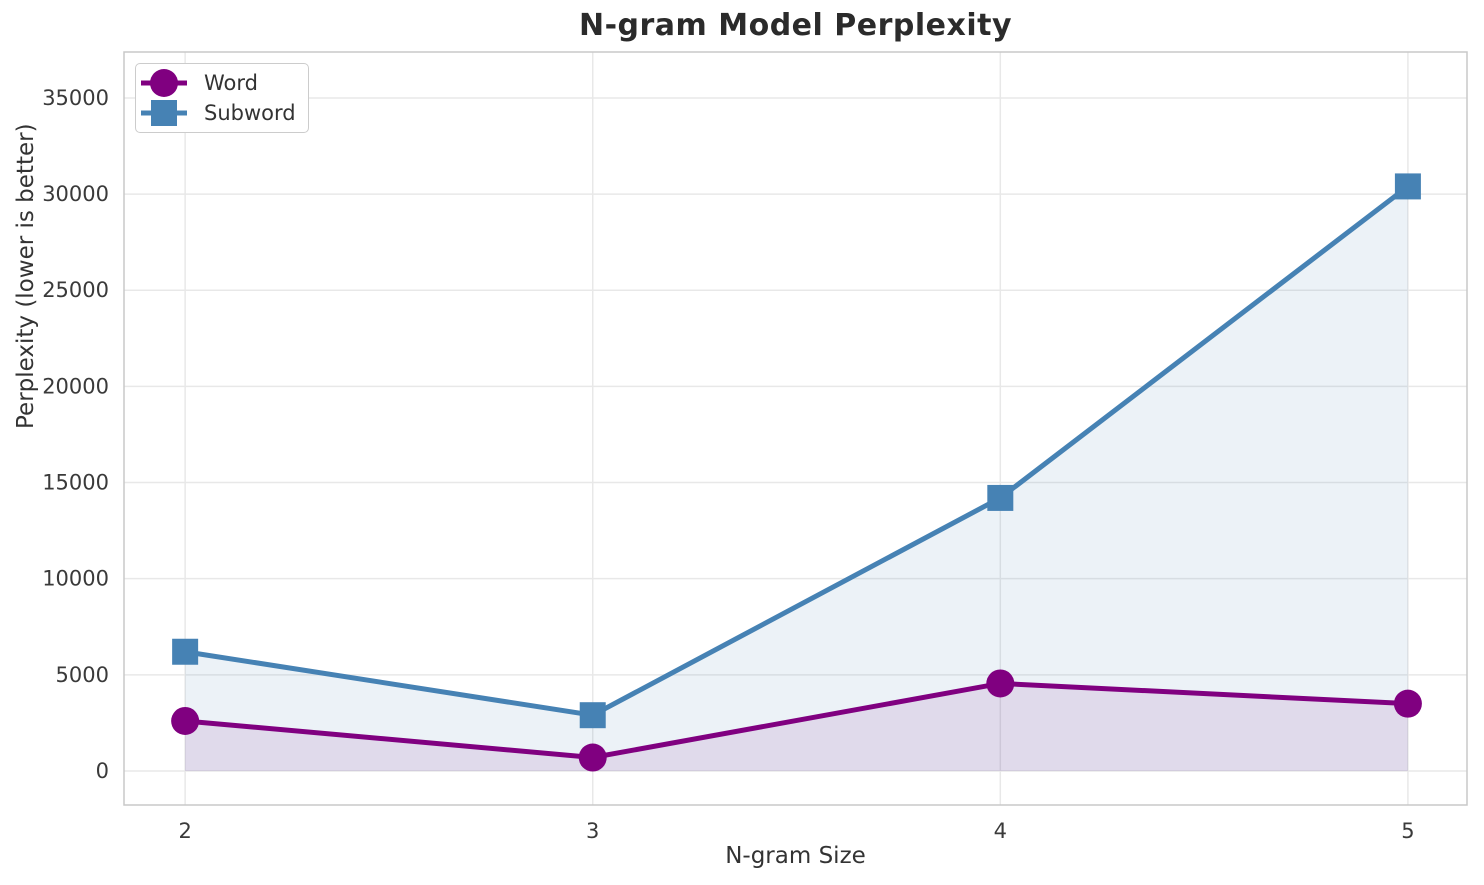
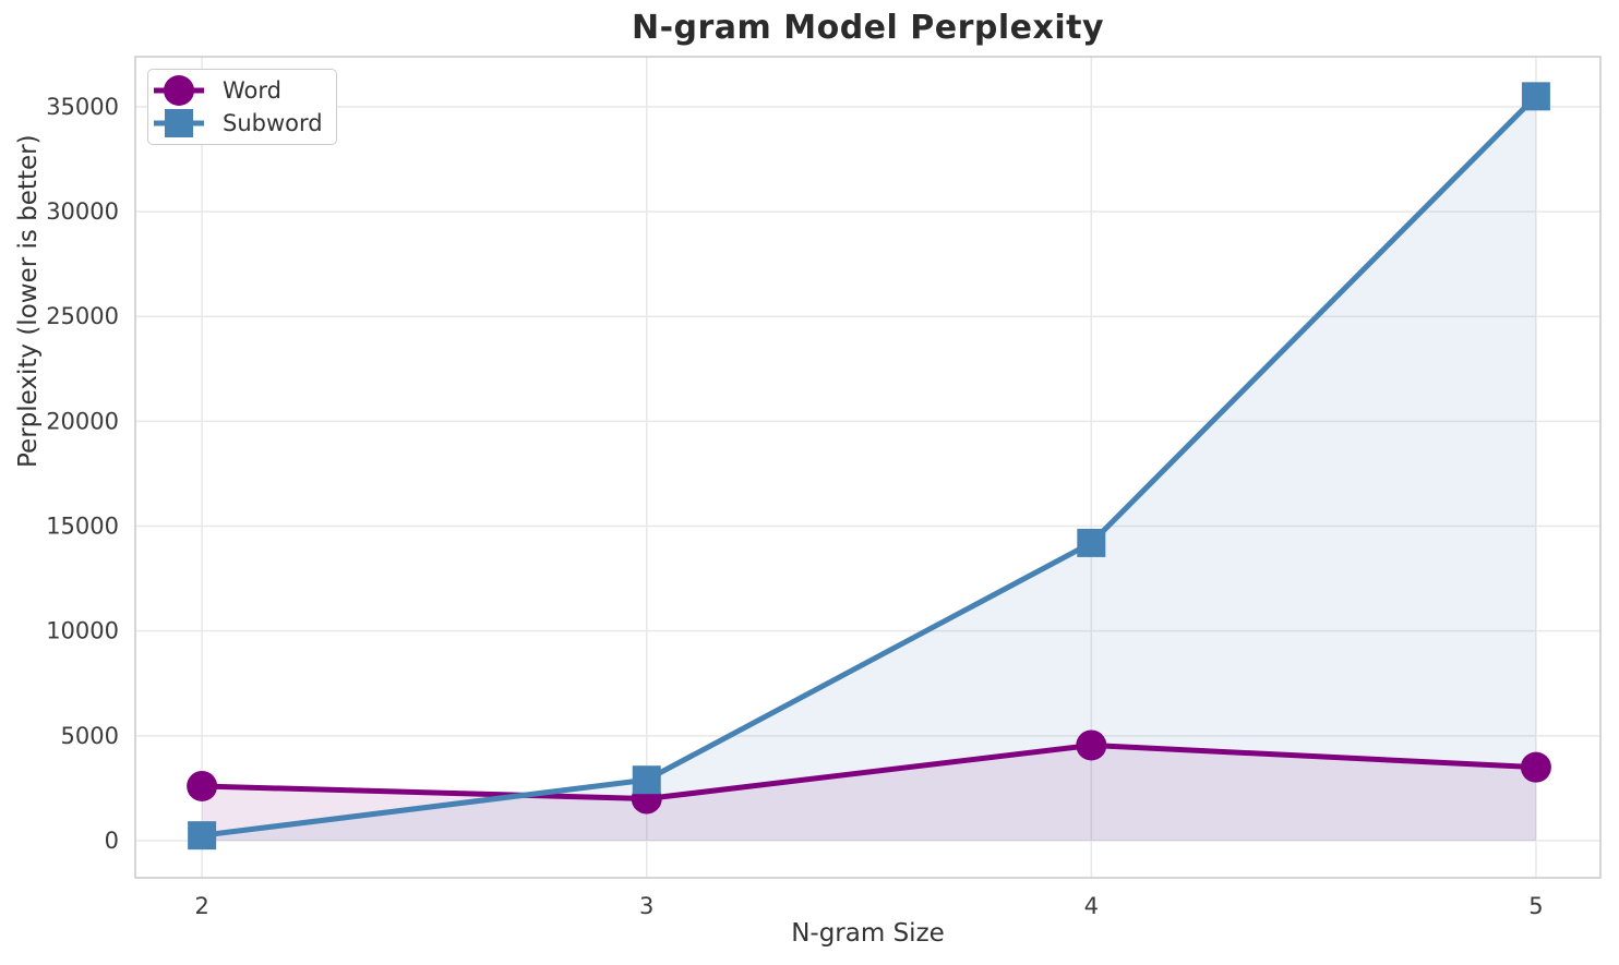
Subword/2: 6200 -> 200
Word/3: 700 -> 2000
Subword/5: 30400 -> 35500
